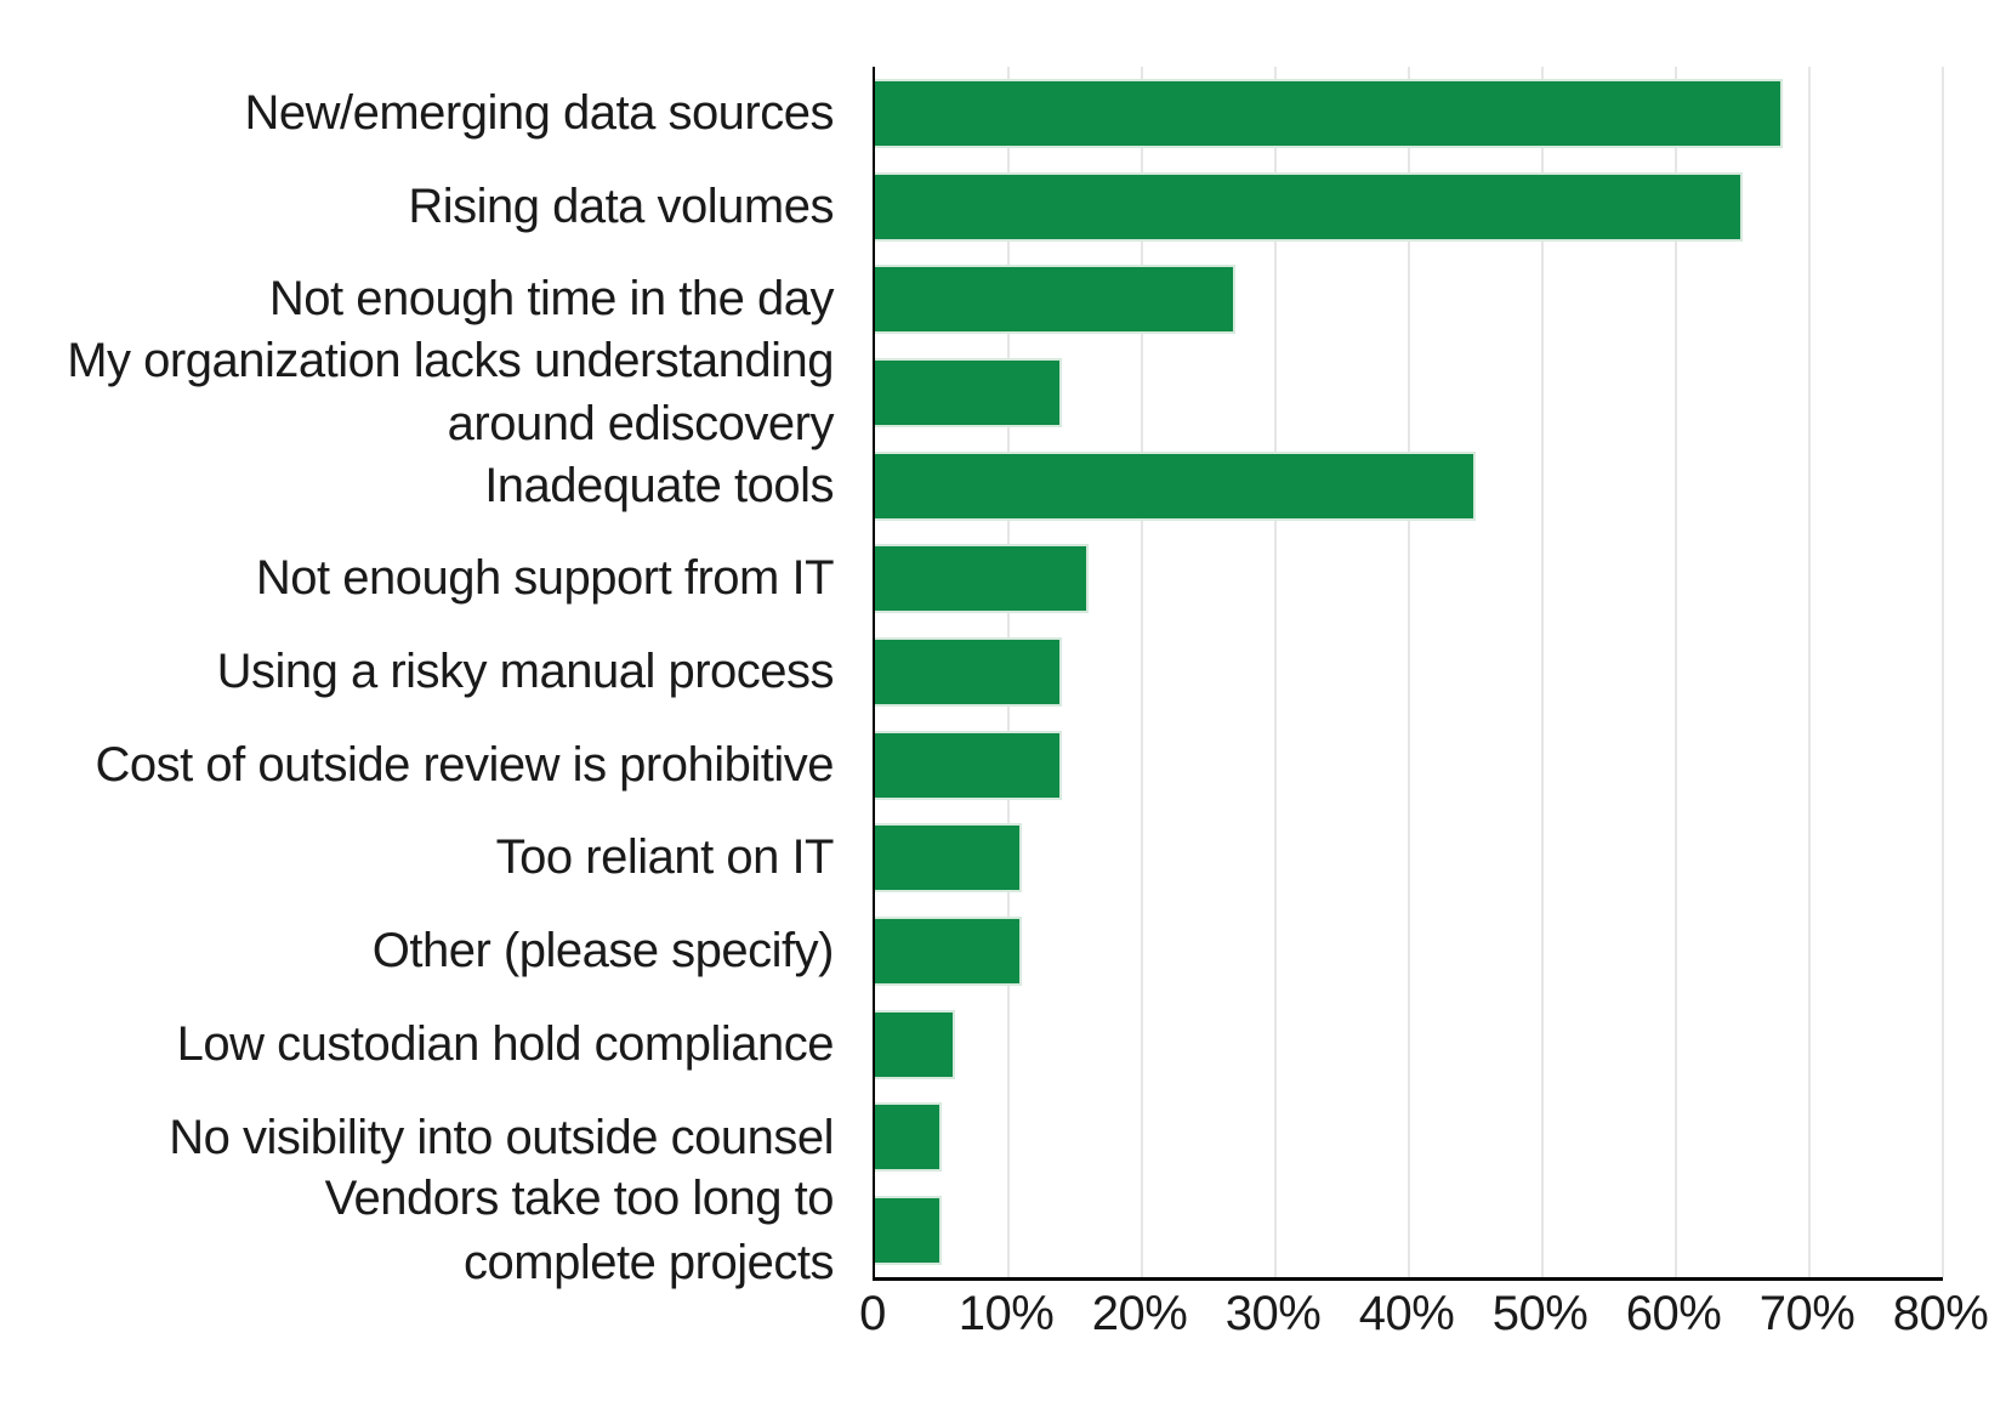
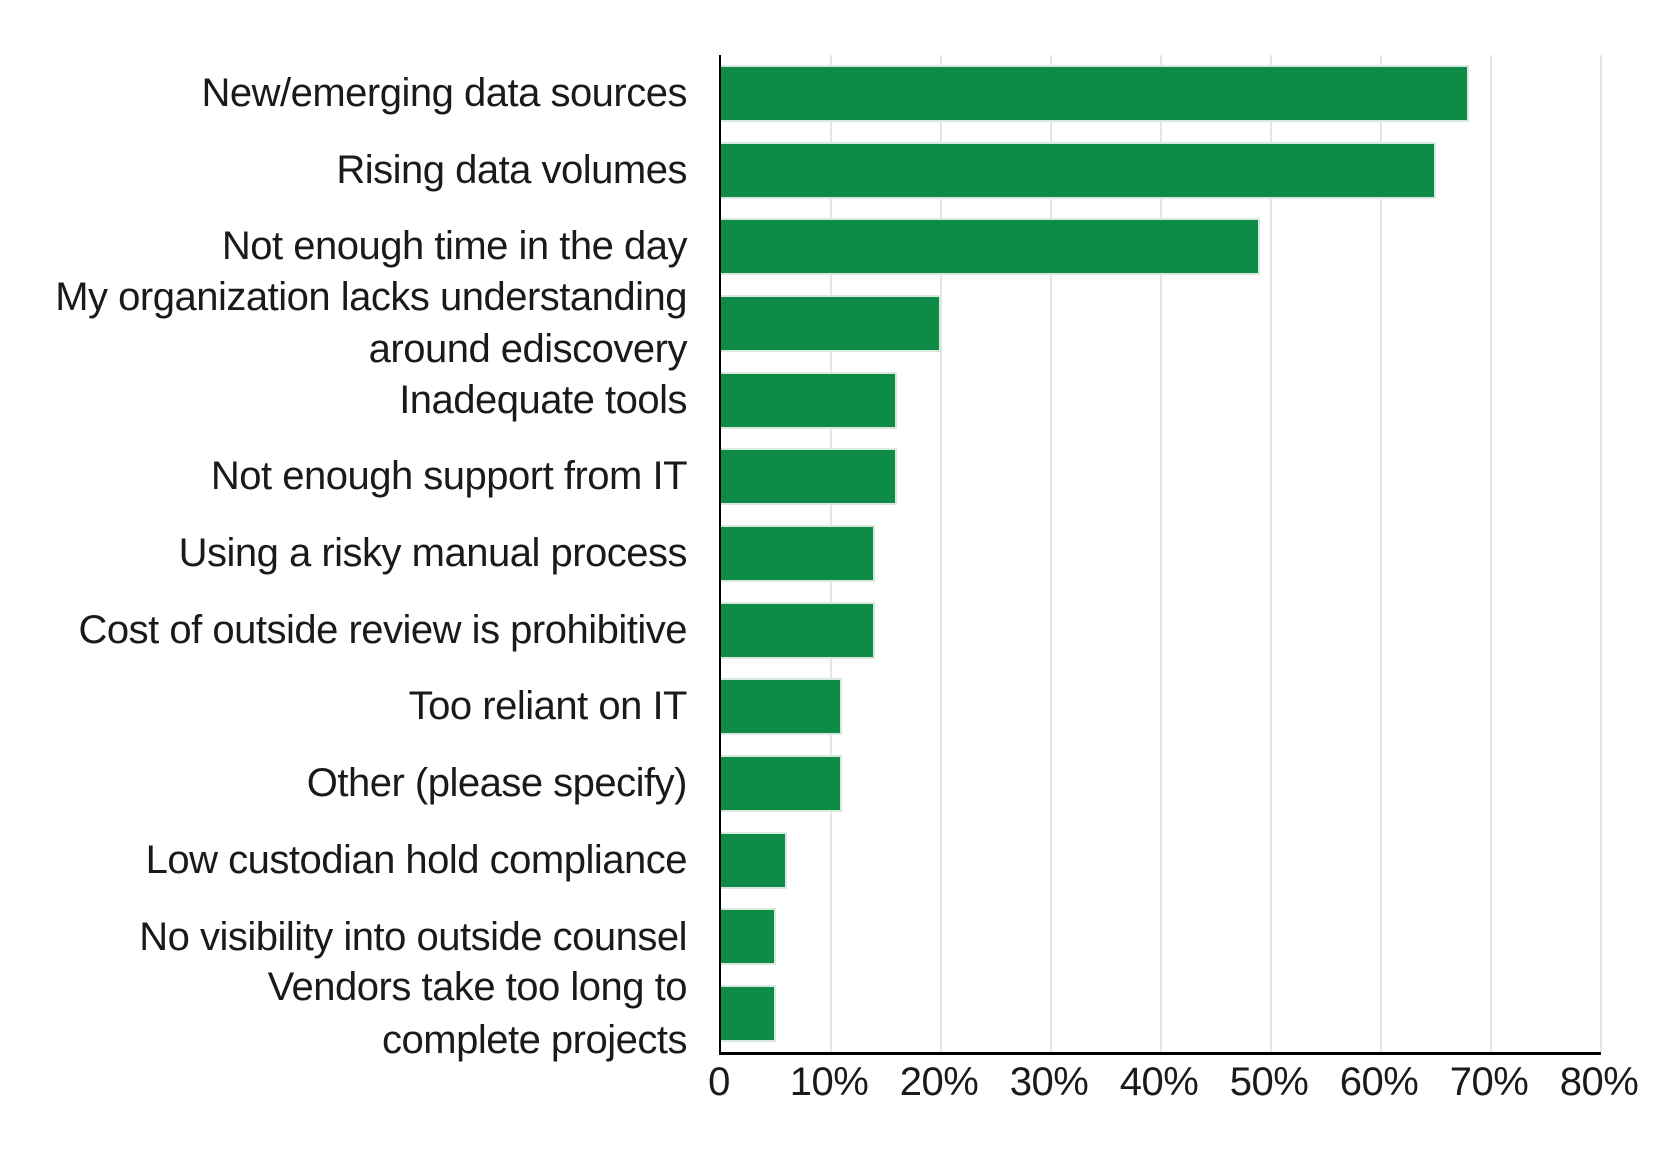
Not enough time in the day: 27% -> 49%
My organization lacks understanding around ediscovery: 14% -> 20%
Inadequate tools: 45% -> 16%
